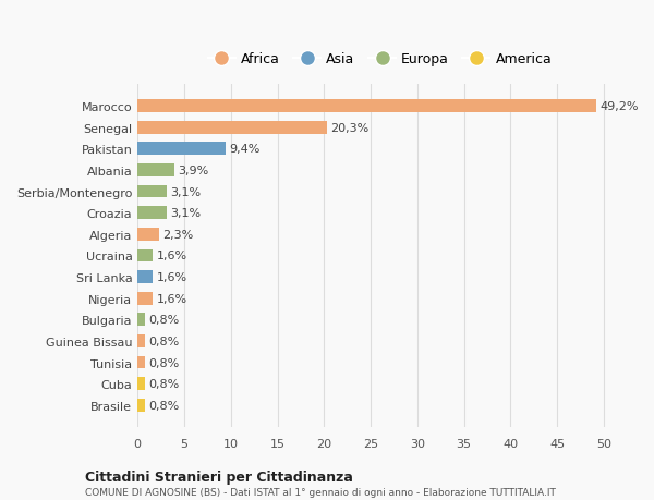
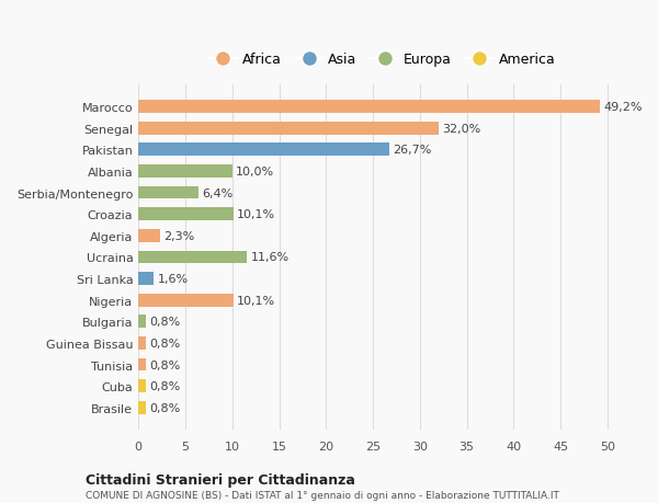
Senegal: 20,3% -> 32,0%
Pakistan: 9,4% -> 26,7%
Albania: 3,9% -> 10,0%
Serbia/Montenegro: 3,1% -> 6,4%
Croazia: 3,1% -> 10,1%
Ucraina: 1,6% -> 11,6%
Nigeria: 1,6% -> 10,1%
